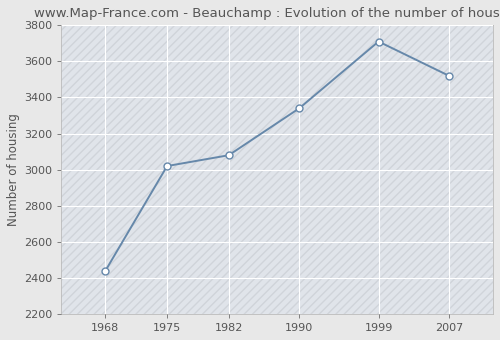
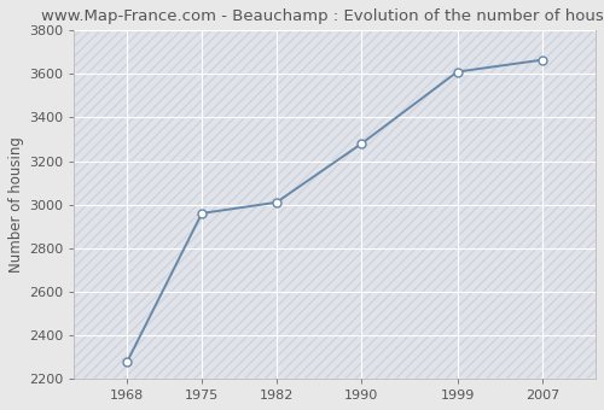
1968: 2440 -> 2280
1975: 3020 -> 2960
1982: 3080 -> 3010
1990: 3340 -> 3280
1999: 3710 -> 3610
2007: 3520 -> 3660
